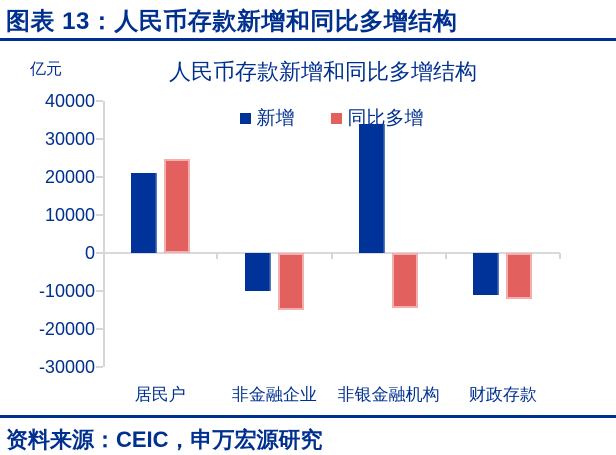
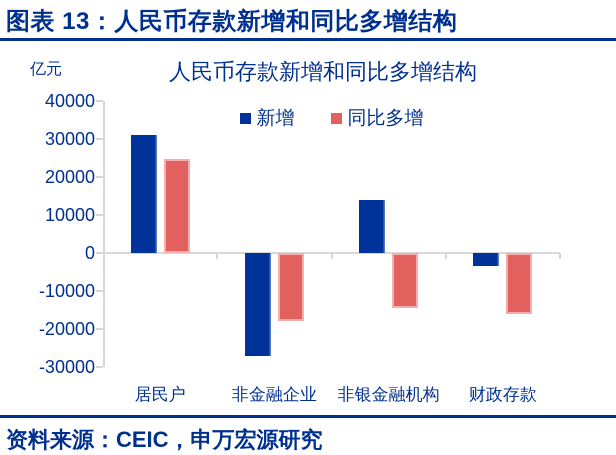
新增/居民户: 21000 -> 31000
新增/非金融企业: -10000 -> -27000
同比多增/非金融企业: -15000 -> -18000
新增/非银金融机构: 34000 -> 14000
新增/财政存款: -11000 -> -4000
同比多增/财政存款: -12000 -> -16000
